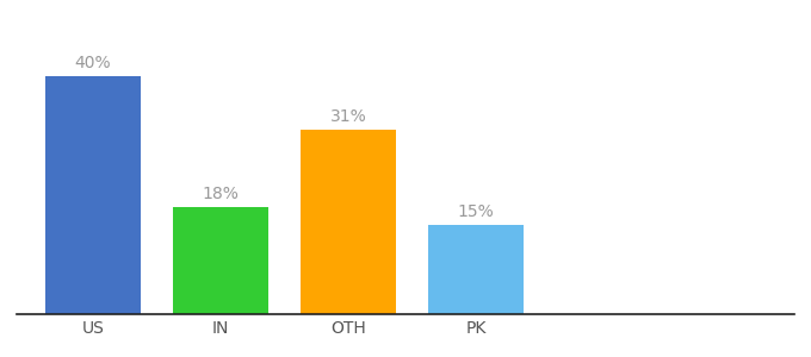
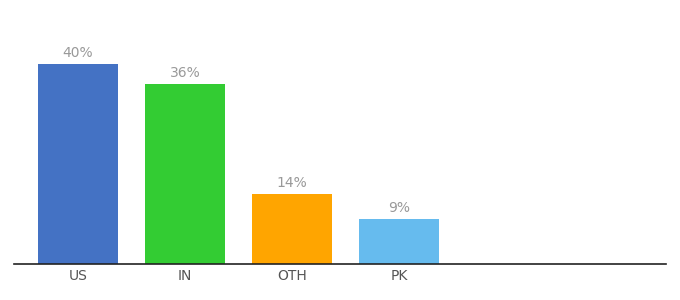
IN: 18% -> 36%
OTH: 31% -> 14%
PK: 15% -> 9%
